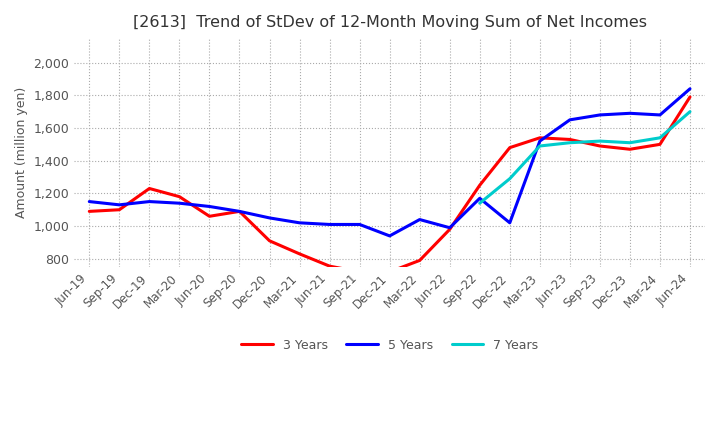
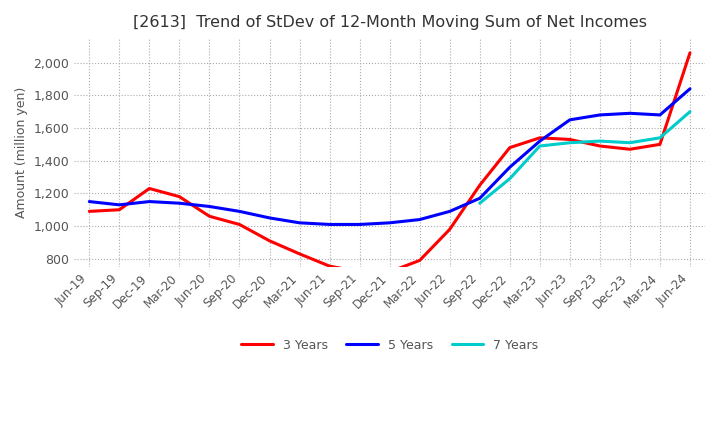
3 Years/Sep-20: 1,090 -> 1,010
5 Years/Dec-21: 940 -> 1,020
5 Years/Jun-22: 990 -> 1,090
5 Years/Dec-22: 1,020 -> 1,360
3 Years/Jun-24: 1,790 -> 2,060
